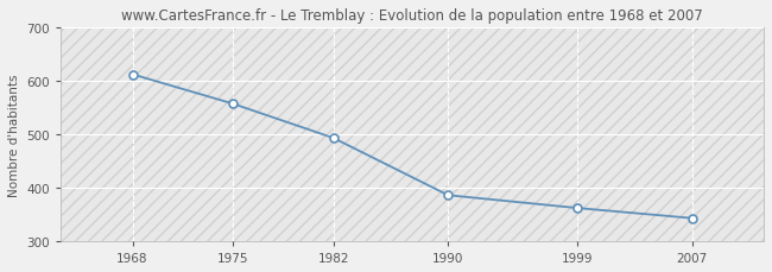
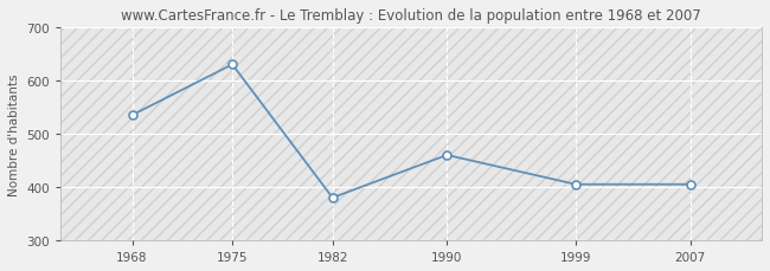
1968: 612 -> 535
1975: 557 -> 630
1982: 493 -> 380
1990: 386 -> 460
1999: 362 -> 405
2007: 343 -> 405
